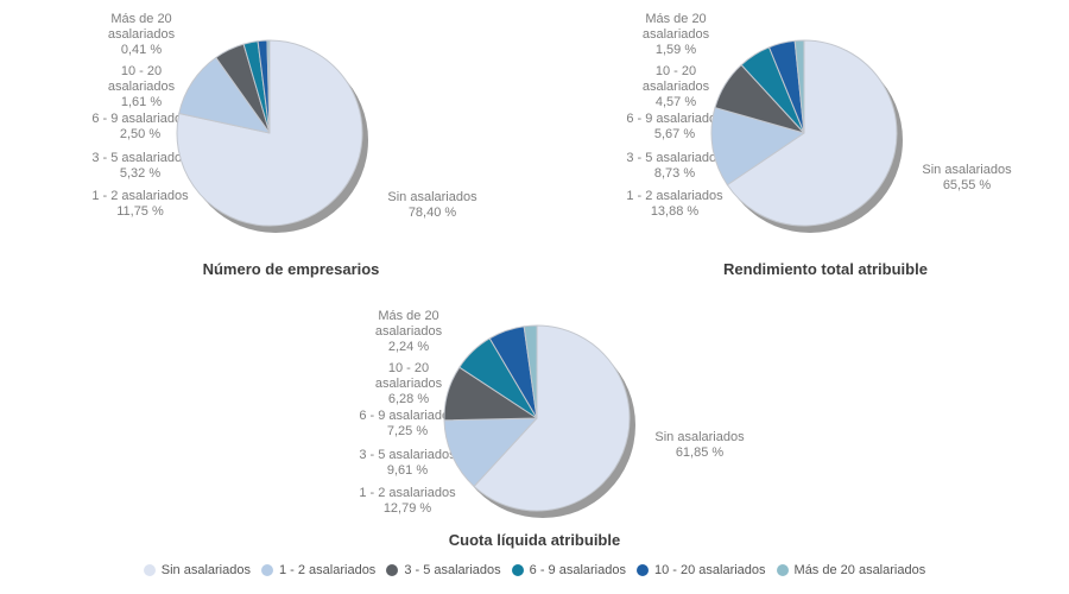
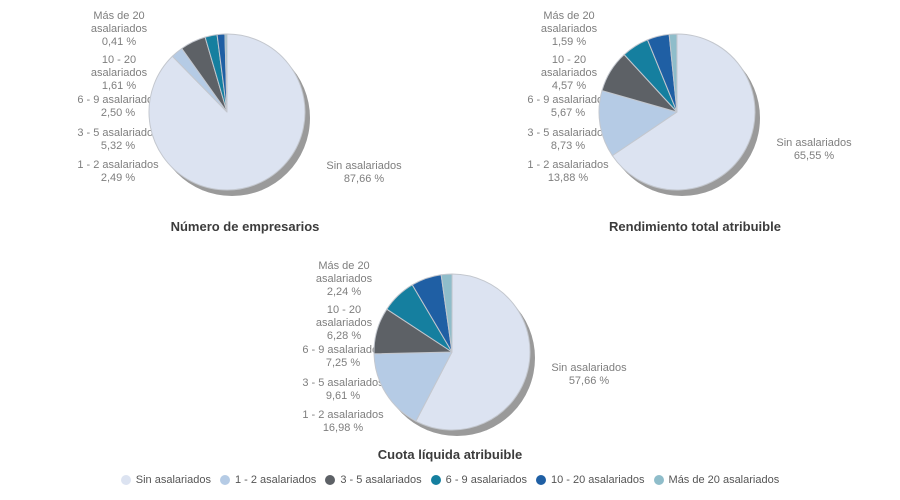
Número de empresarios/Sin asalariados: 78,40 -> 87,66
Número de empresarios/1 - 2 asalariados: 11,75 -> 2,49
Cuota líquida atribuible/Sin asalariados: 61,85 -> 57,66
Cuota líquida atribuible/1 - 2 asalariados: 12,79 -> 16,98
